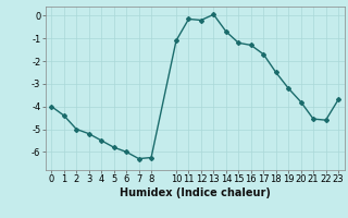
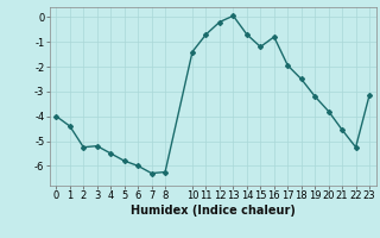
2: -5.00 -> -5.25
10: -1.10 -> -1.40
11: -0.15 -> -0.70
16: -1.30 -> -0.80
17: -1.70 -> -1.95
22: -4.60 -> -5.25
23: -3.70 -> -3.15
